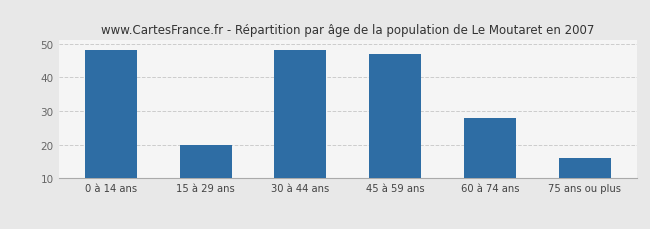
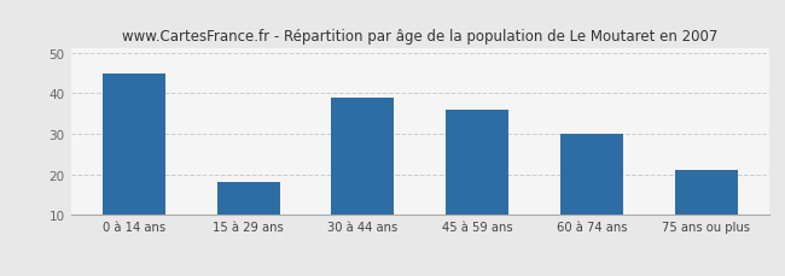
0 à 14 ans: 48 -> 45
15 à 29 ans: 20 -> 18
30 à 44 ans: 48 -> 39
45 à 59 ans: 47 -> 36
60 à 74 ans: 28 -> 30
75 ans ou plus: 16 -> 21
